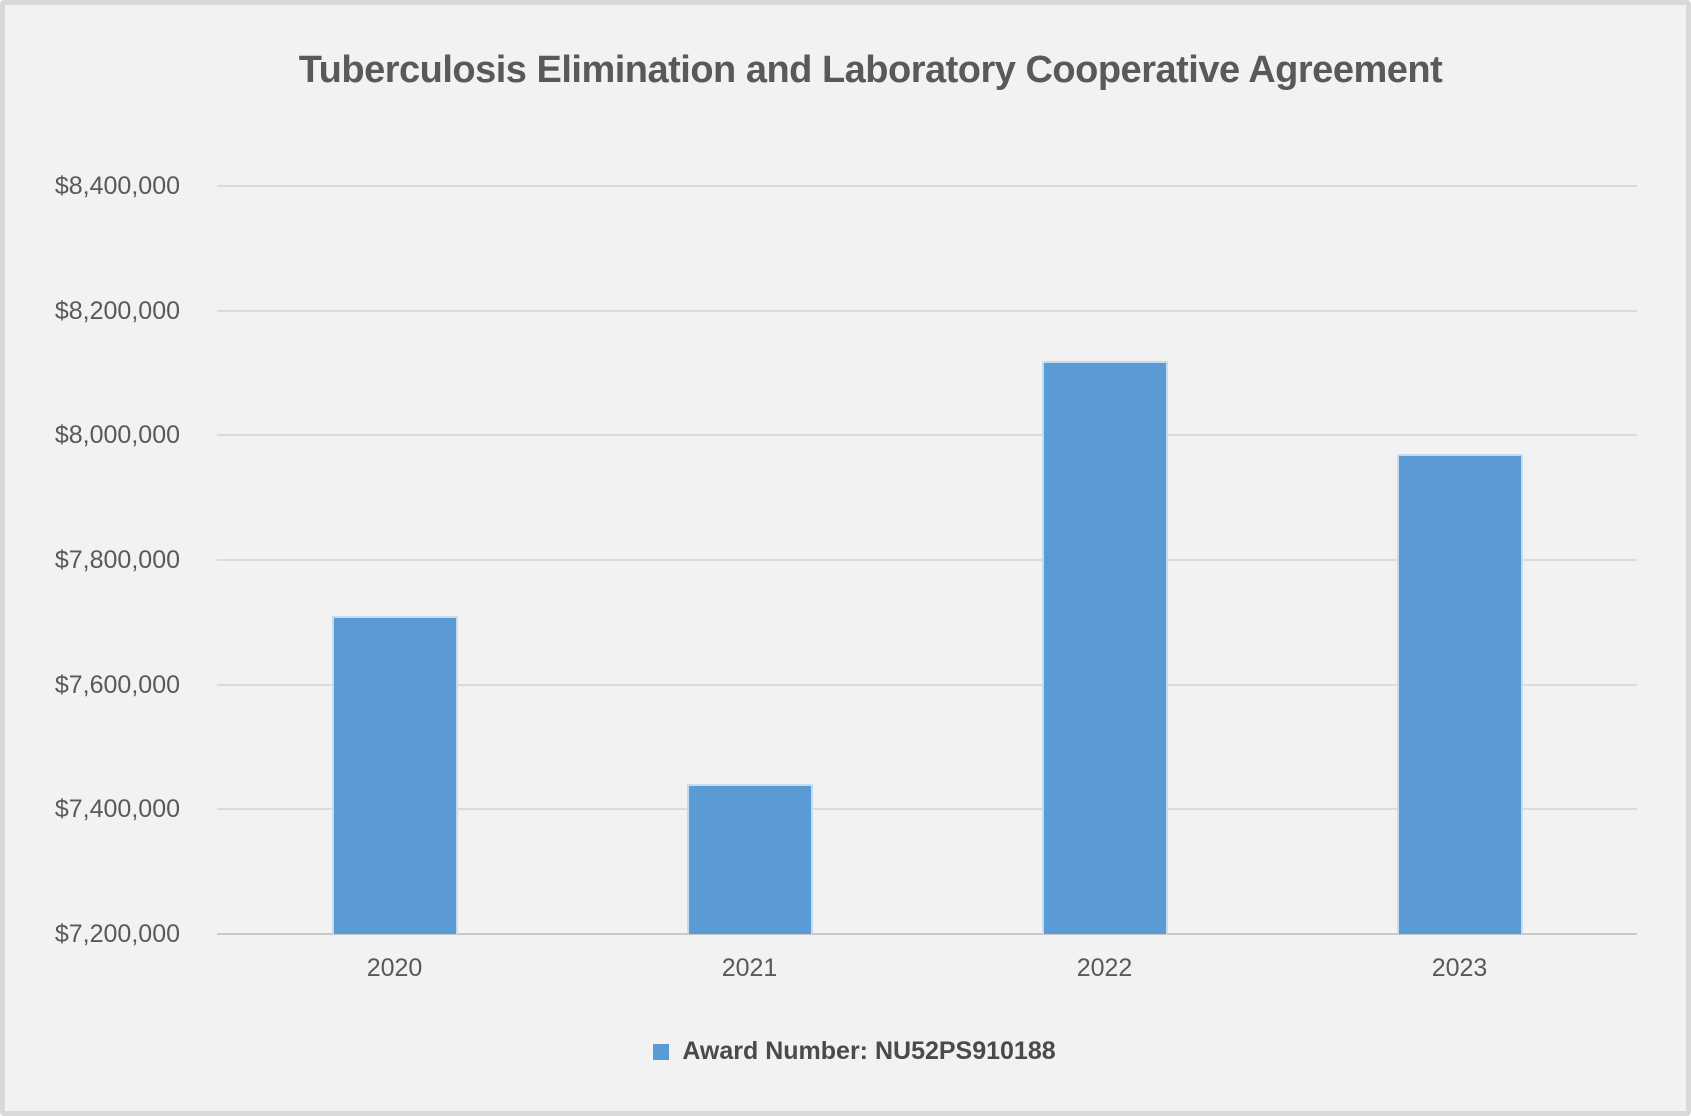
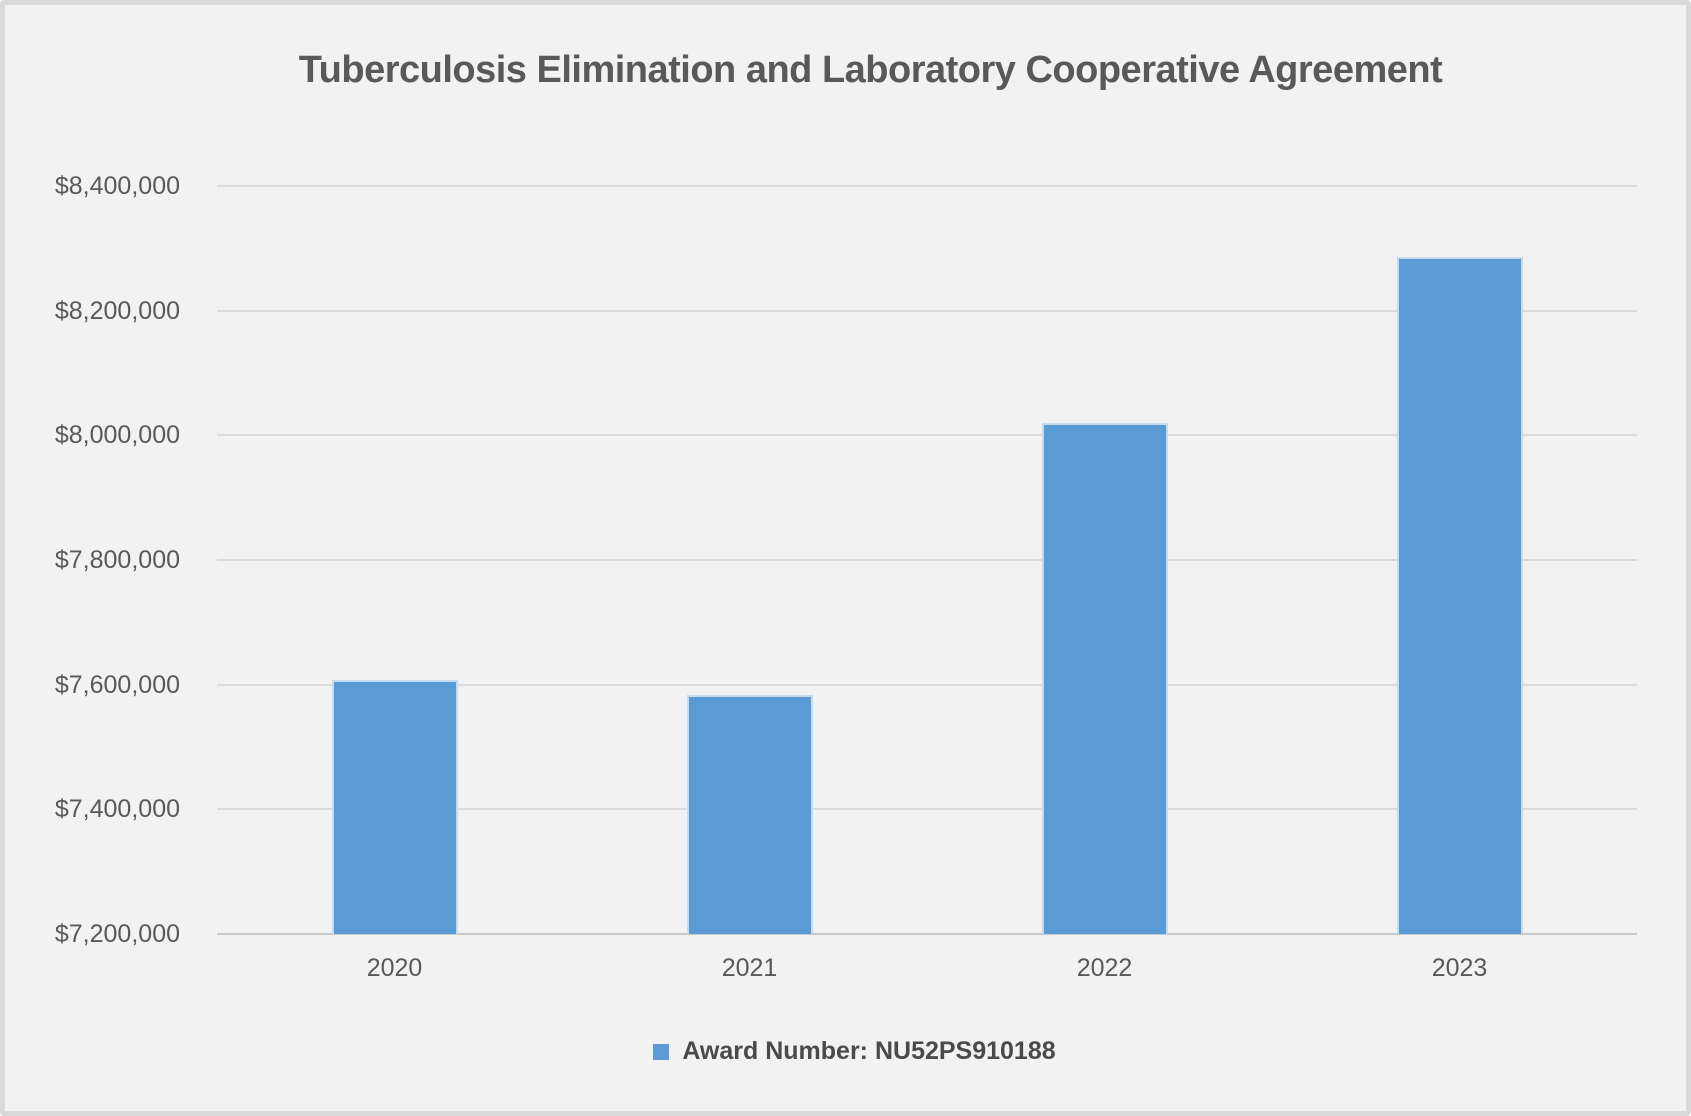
2020: $7710000 -> $7610000
2021: $7440000 -> $7580000
2022: $8120000 -> $8020000
2023: $7970000 -> $8290000
